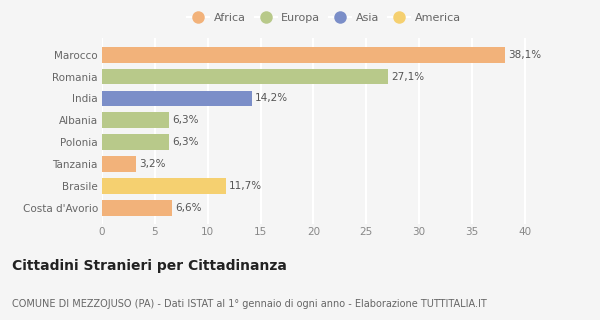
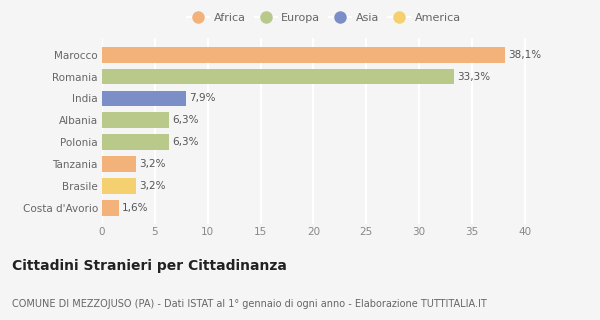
Romania: 27,1% -> 33,3%
India: 14,2% -> 7,9%
Brasile: 11,7% -> 3,2%
Costa d'Avorio: 6,6% -> 1,6%
